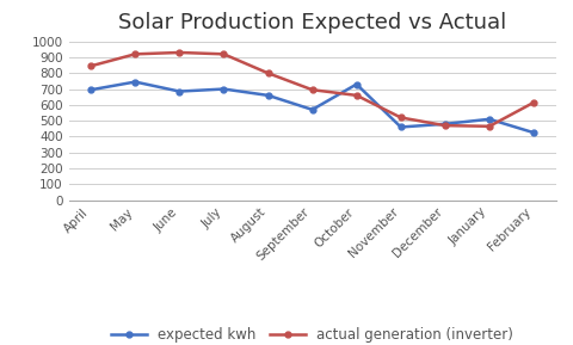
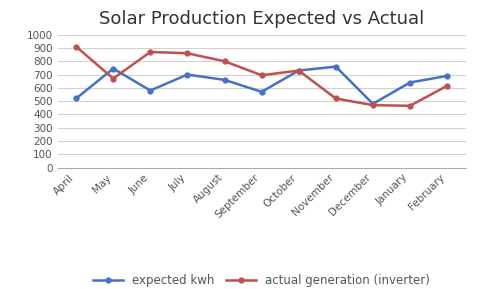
expected kwh/April: 700 -> 520
actual generation (inverter)/April: 840 -> 910
actual generation (inverter)/May: 920 -> 670
expected kwh/June: 680 -> 580
actual generation (inverter)/June: 930 -> 870
actual generation (inverter)/July: 920 -> 860
actual generation (inverter)/October: 660 -> 730
expected kwh/November: 460 -> 760
expected kwh/January: 510 -> 640
expected kwh/February: 420 -> 690
